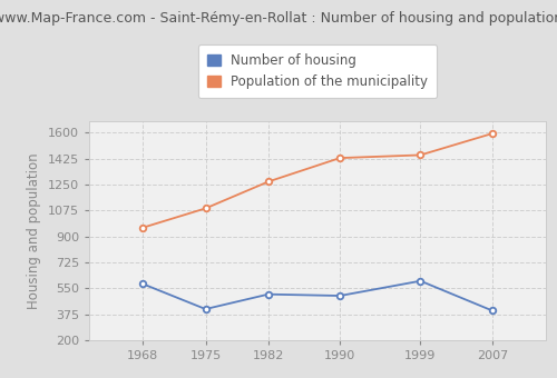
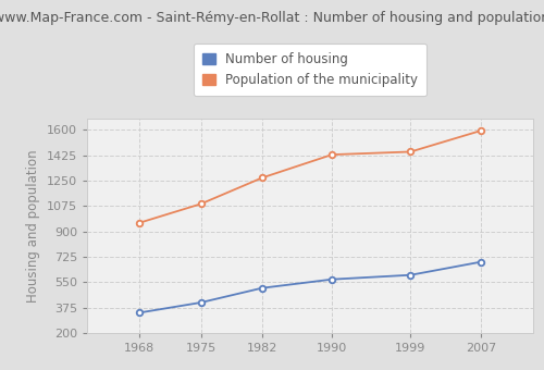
Number of housing/1968: 580 -> 340
Number of housing/1990: 500 -> 570
Number of housing/2007: 400 -> 690
